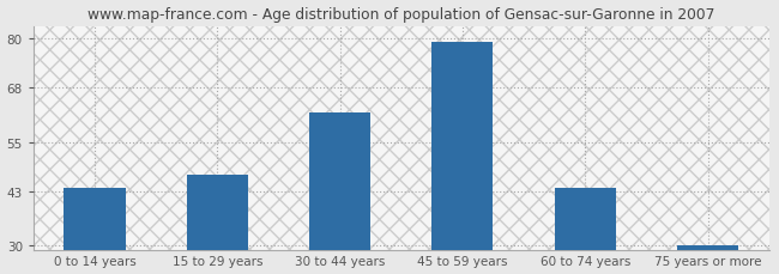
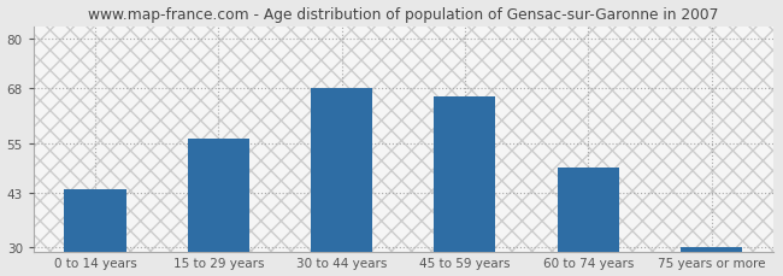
15 to 29 years: 47 -> 56
30 to 44 years: 62 -> 68
45 to 59 years: 79 -> 66
60 to 74 years: 44 -> 49
